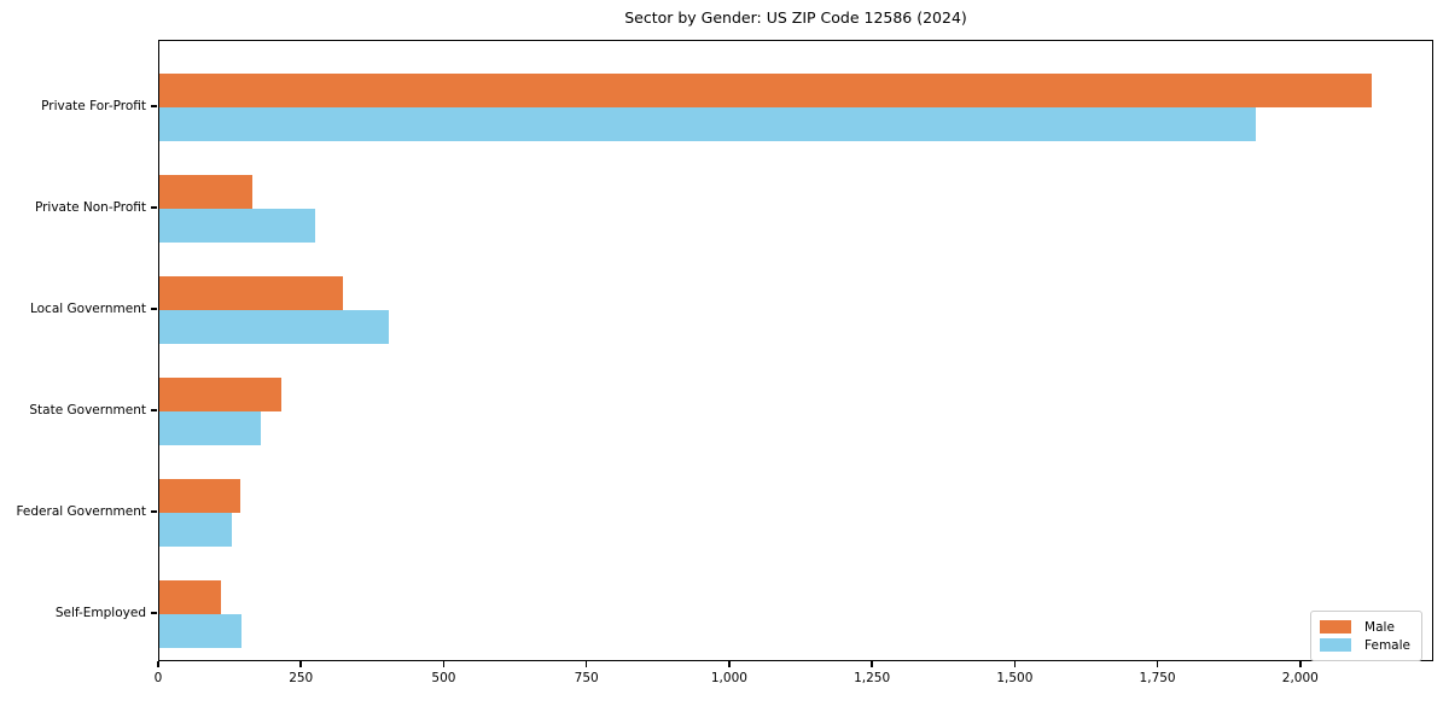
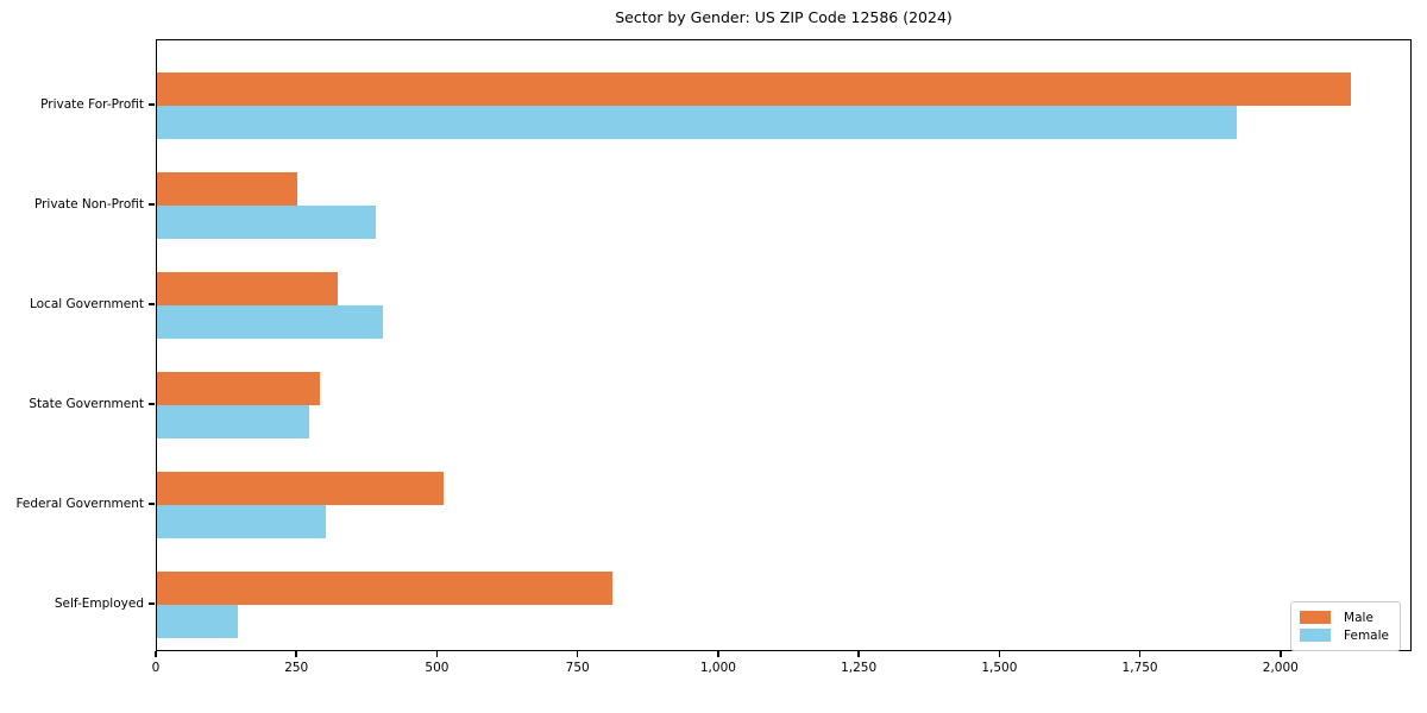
Male/Private Non-Profit: 160 -> 250
Female/Private Non-Profit: 270 -> 390
Male/State Government: 210 -> 290
Female/State Government: 180 -> 270
Male/Federal Government: 140 -> 510
Female/Federal Government: 130 -> 300
Male/Self-Employed: 110 -> 810
